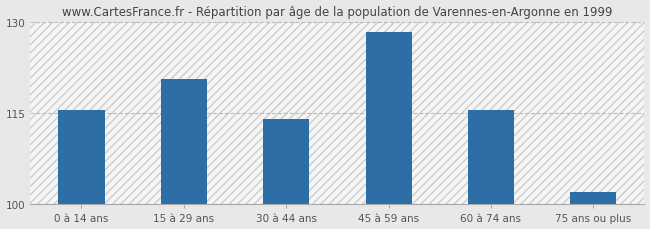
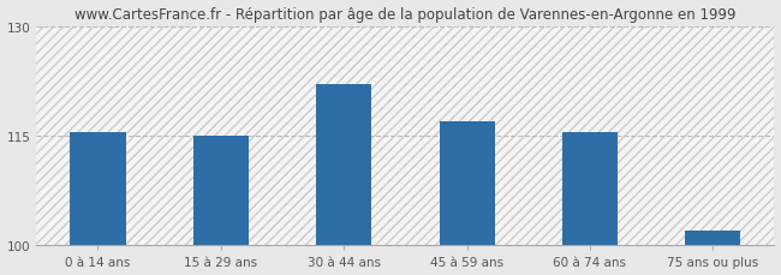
15 à 29 ans: 120.6 -> 115.0
30 à 44 ans: 114.0 -> 122.0
45 à 59 ans: 128.2 -> 117.0
